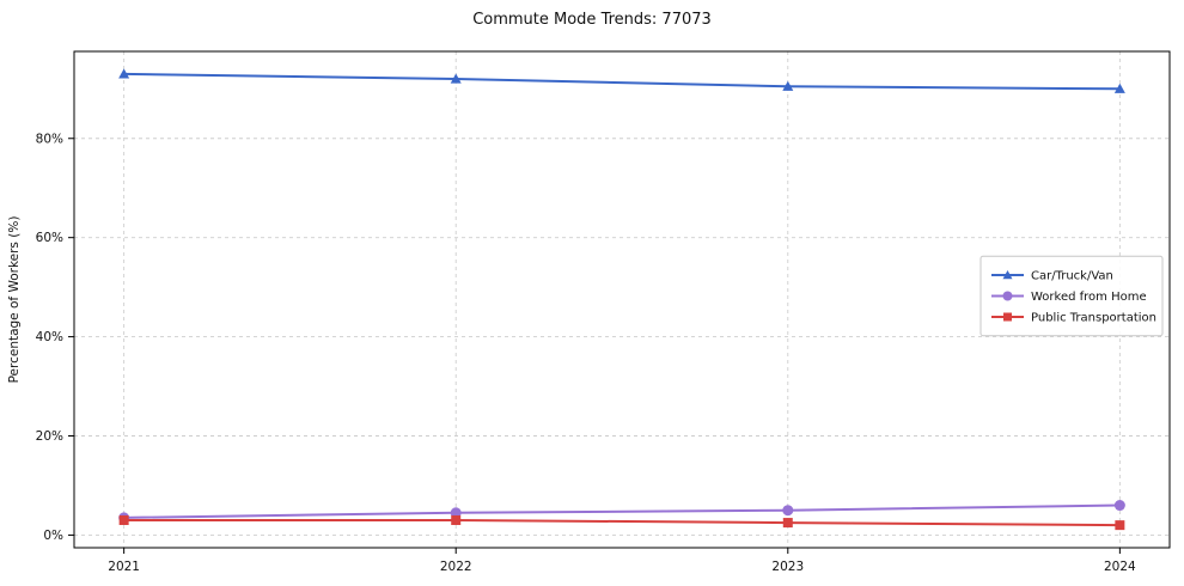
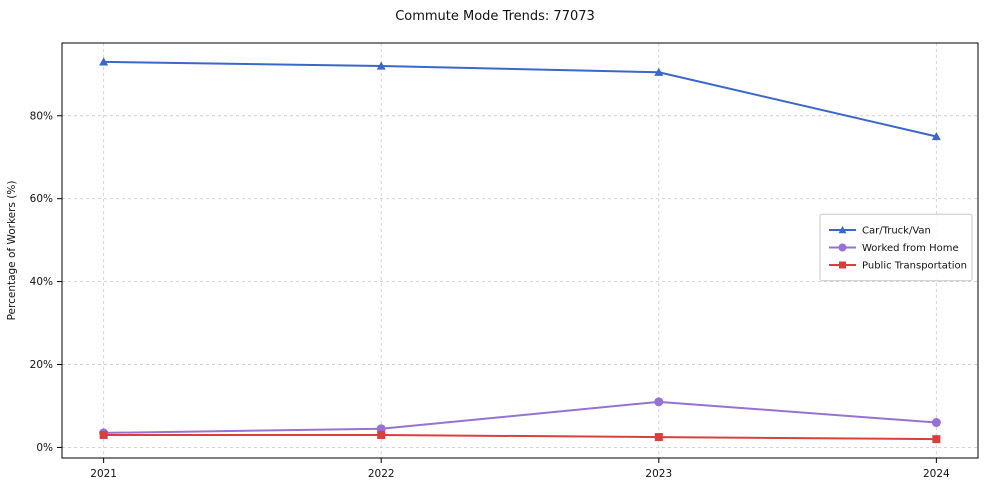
Worked from Home/2023: 5% -> 11%
Car/Truck/Van/2024: 90% -> 75%
